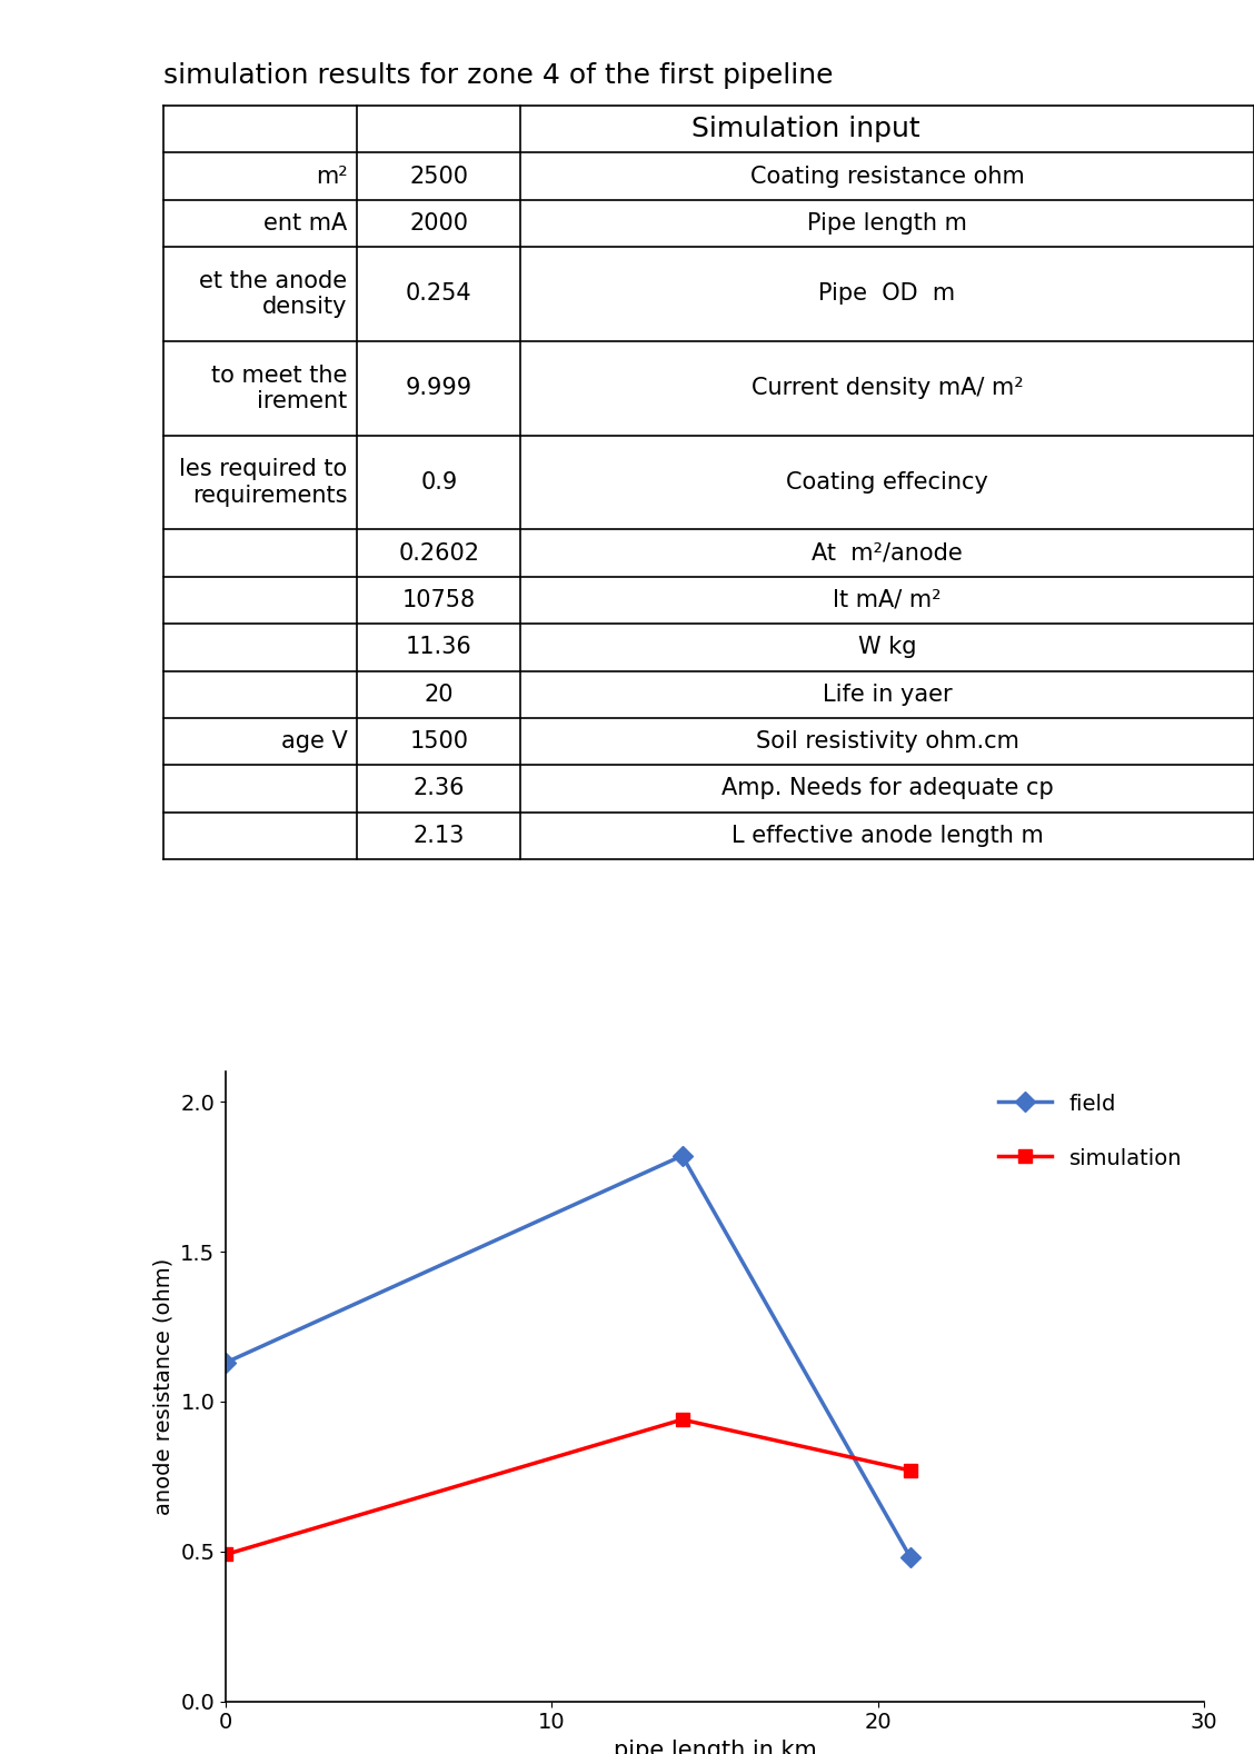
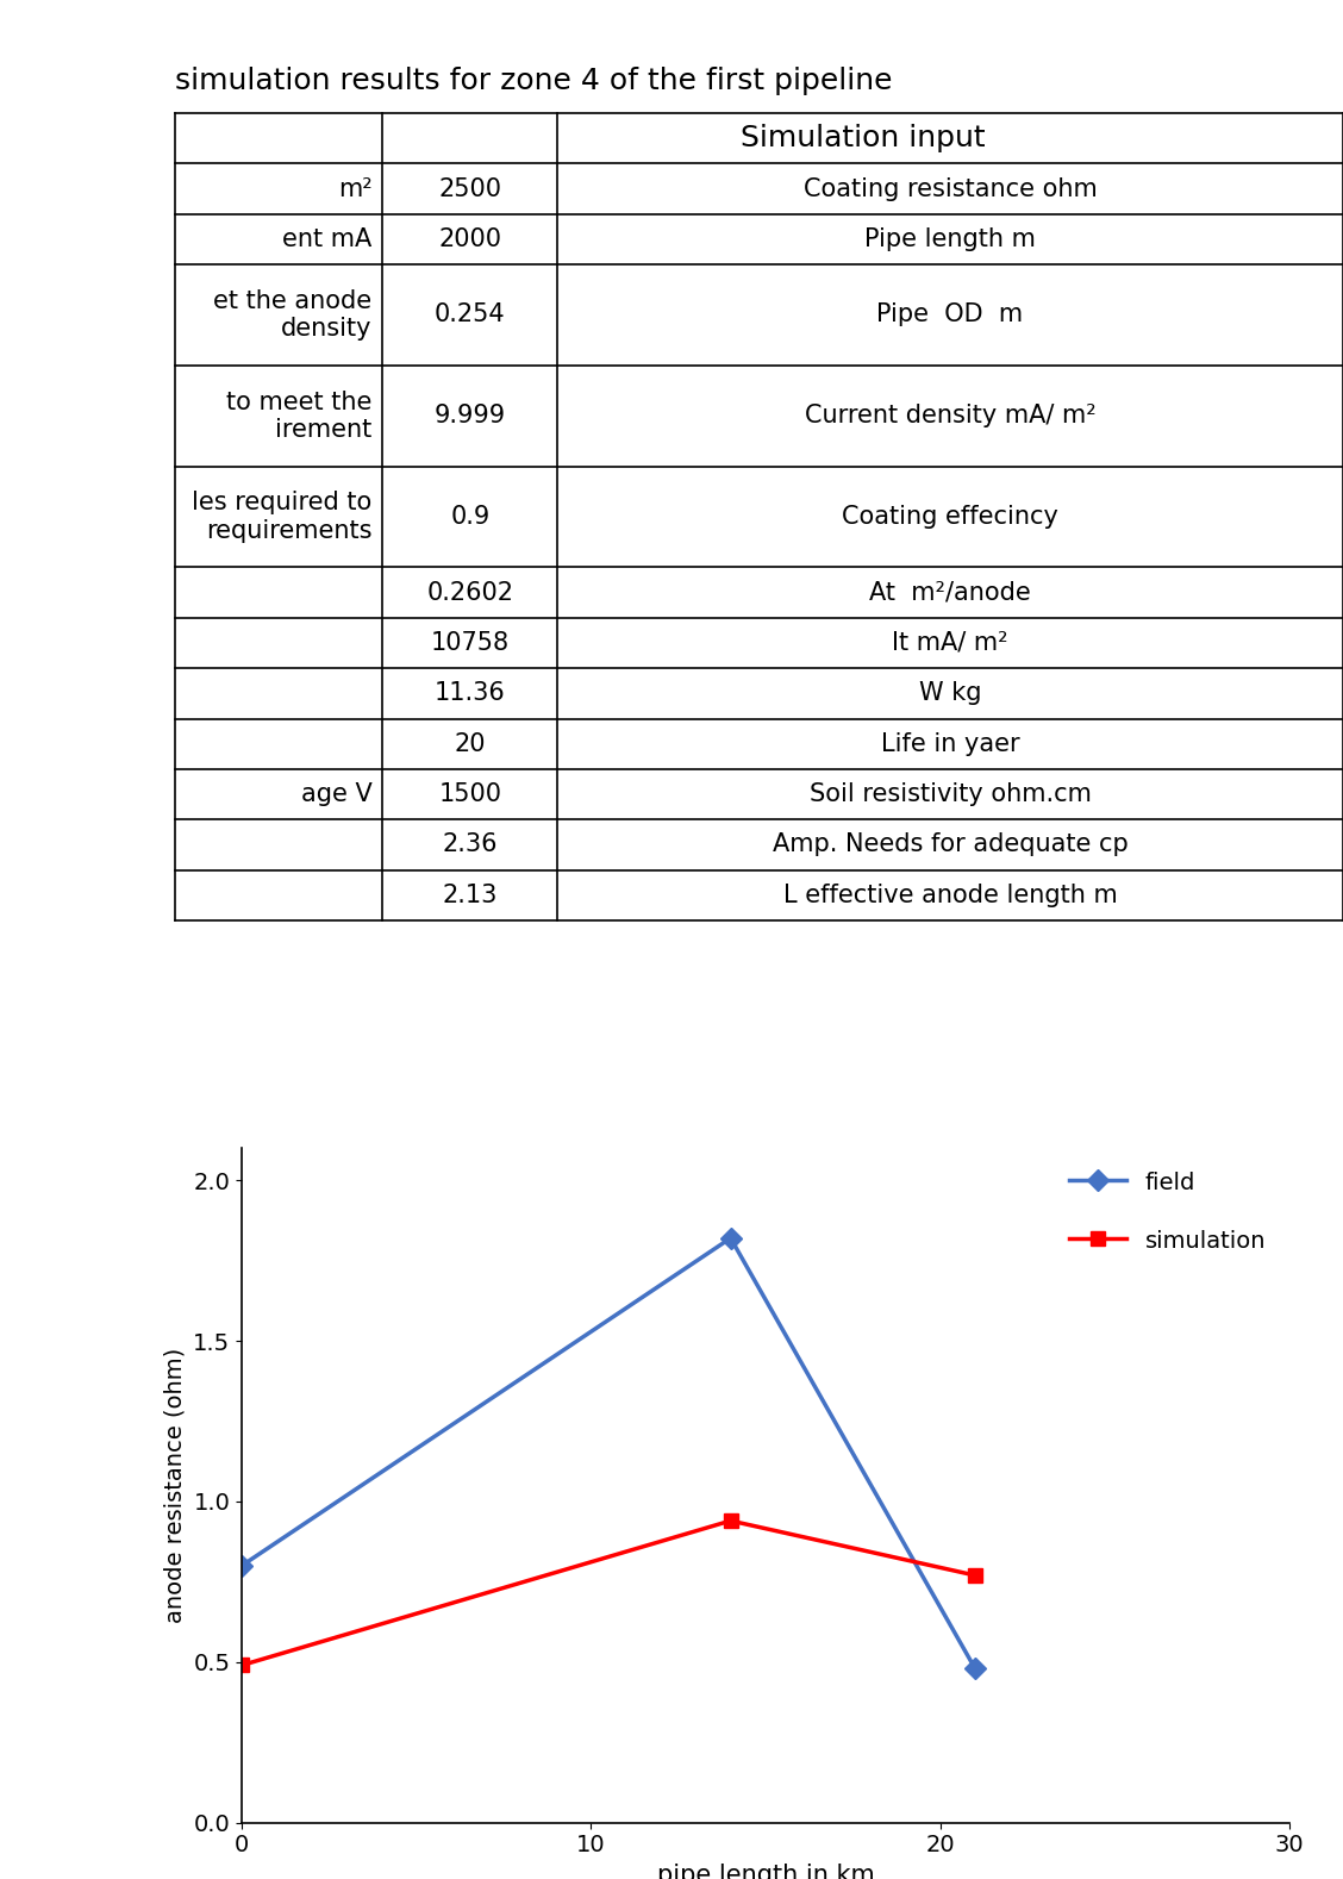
field/0: 1.13 -> 0.80
